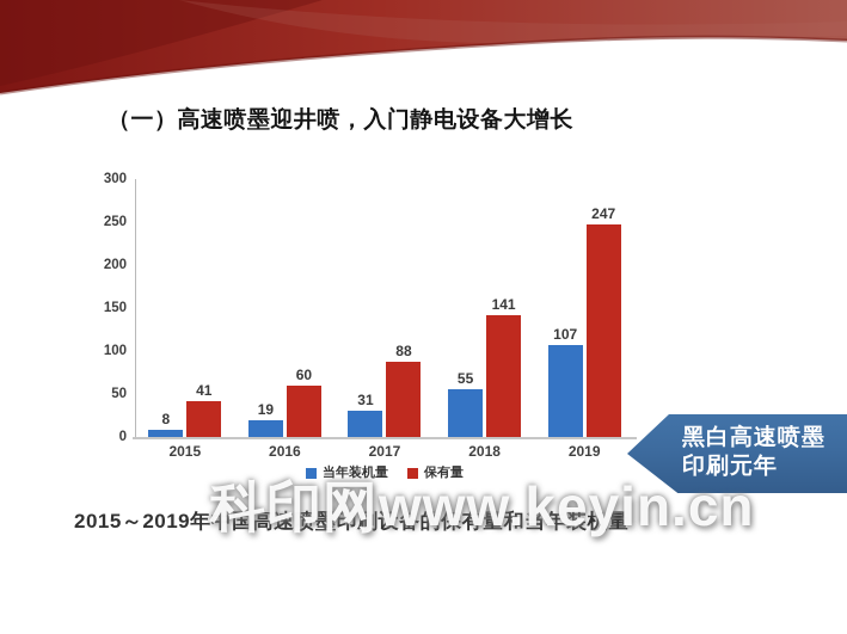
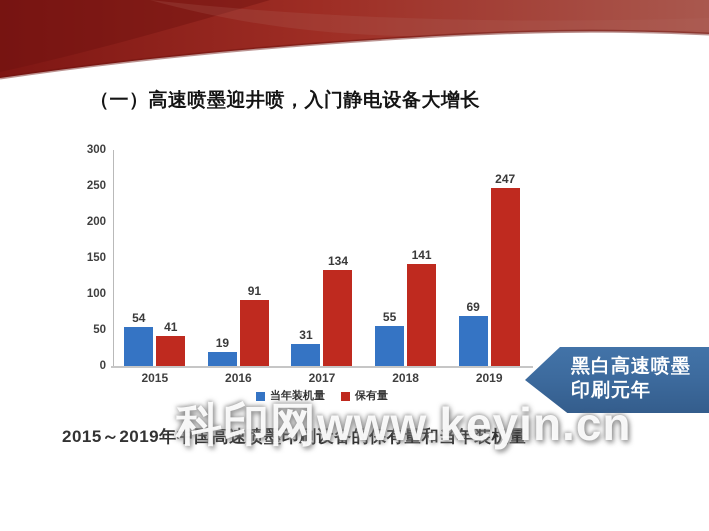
当年装机量/2015: 8 -> 54
保有量/2016: 60 -> 91
保有量/2017: 88 -> 134
当年装机量/2019: 107 -> 69
